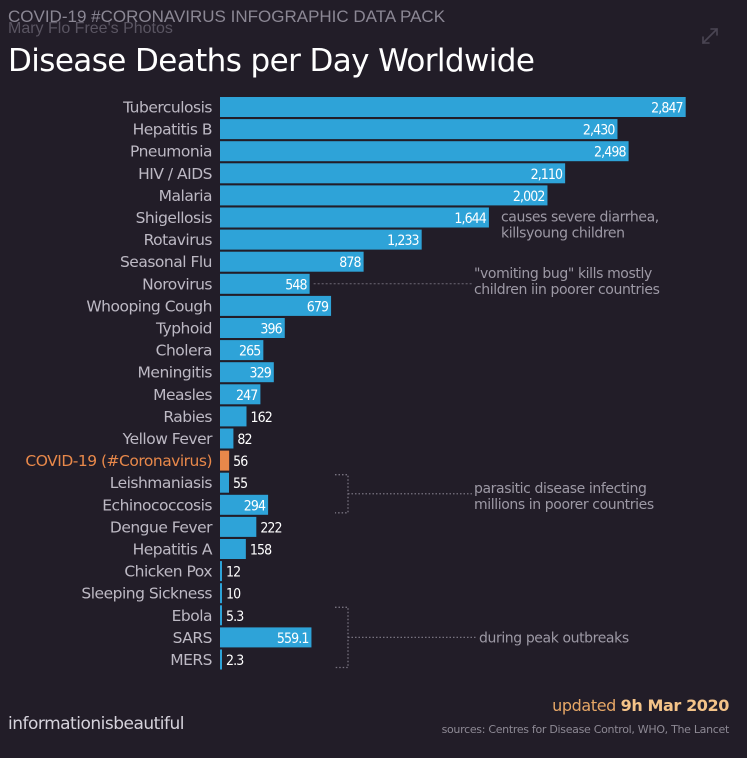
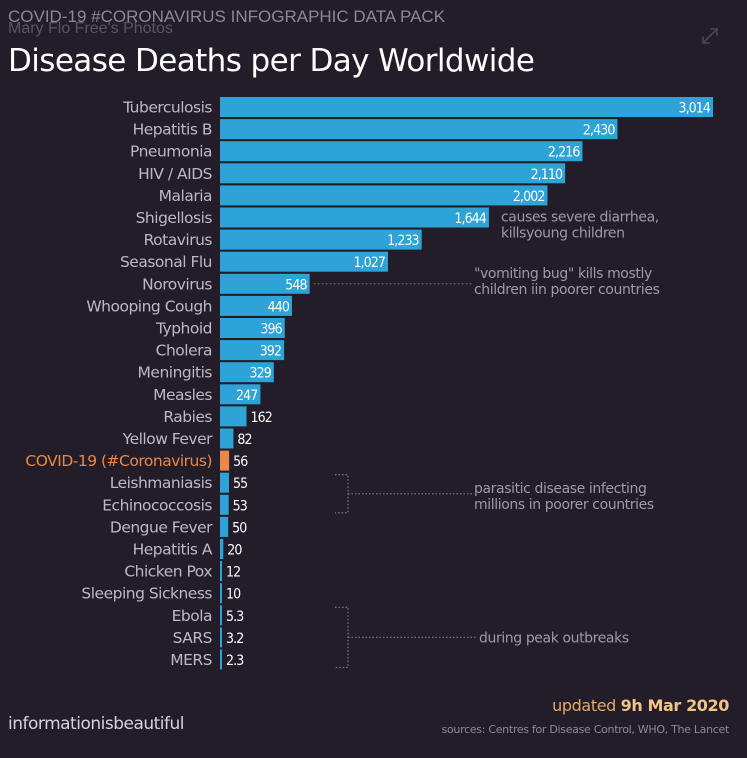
Tuberculosis: 2,847 -> 3,014
Pneumonia: 2,498 -> 2,216
Seasonal Flu: 878 -> 1,027
Whooping Cough: 679 -> 440
Cholera: 265 -> 392
Echinococcosis: 294 -> 53
Dengue Fever: 222 -> 50
Hepatitis A: 158 -> 20
SARS: 559.1 -> 3.2
